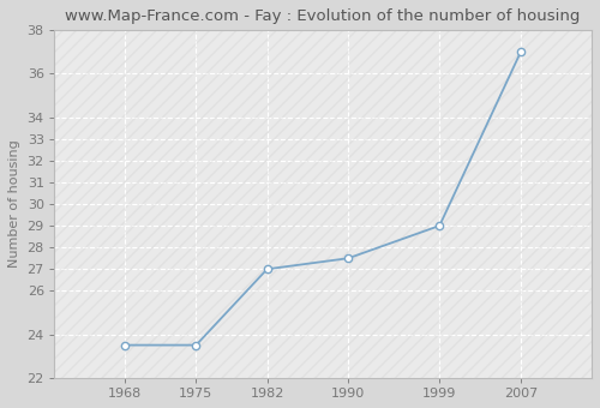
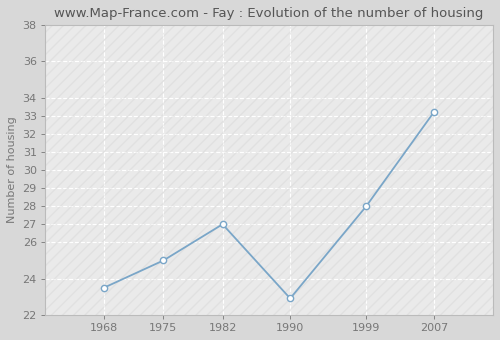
1975: 23.5 -> 25.0
1990: 27.5 -> 22.9
1999: 29.0 -> 28.0
2007: 37.0 -> 33.2
